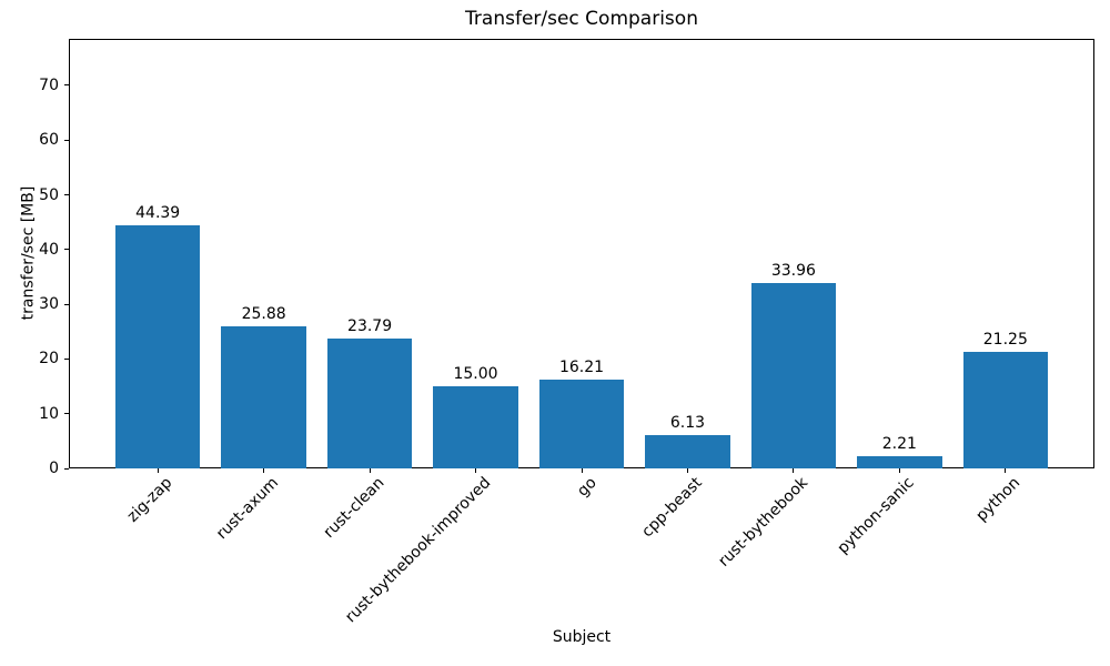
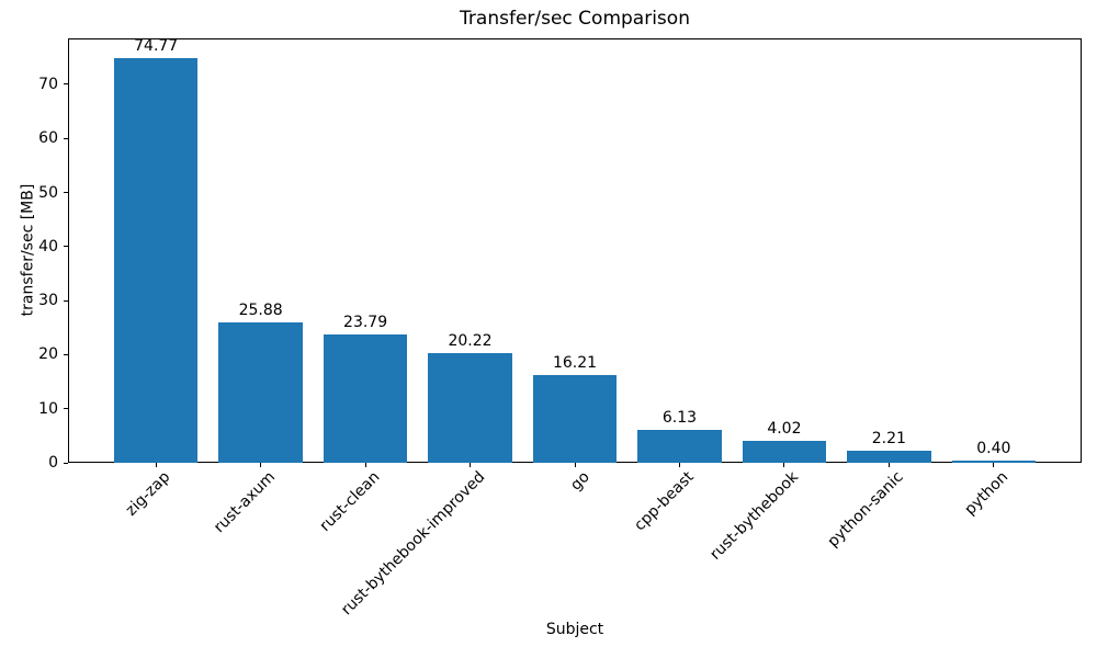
zig-zap: 44.39 -> 74.77
rust-bythebook-improved: 15.00 -> 20.22
rust-bythebook: 33.96 -> 4.02
python: 21.25 -> 0.40
